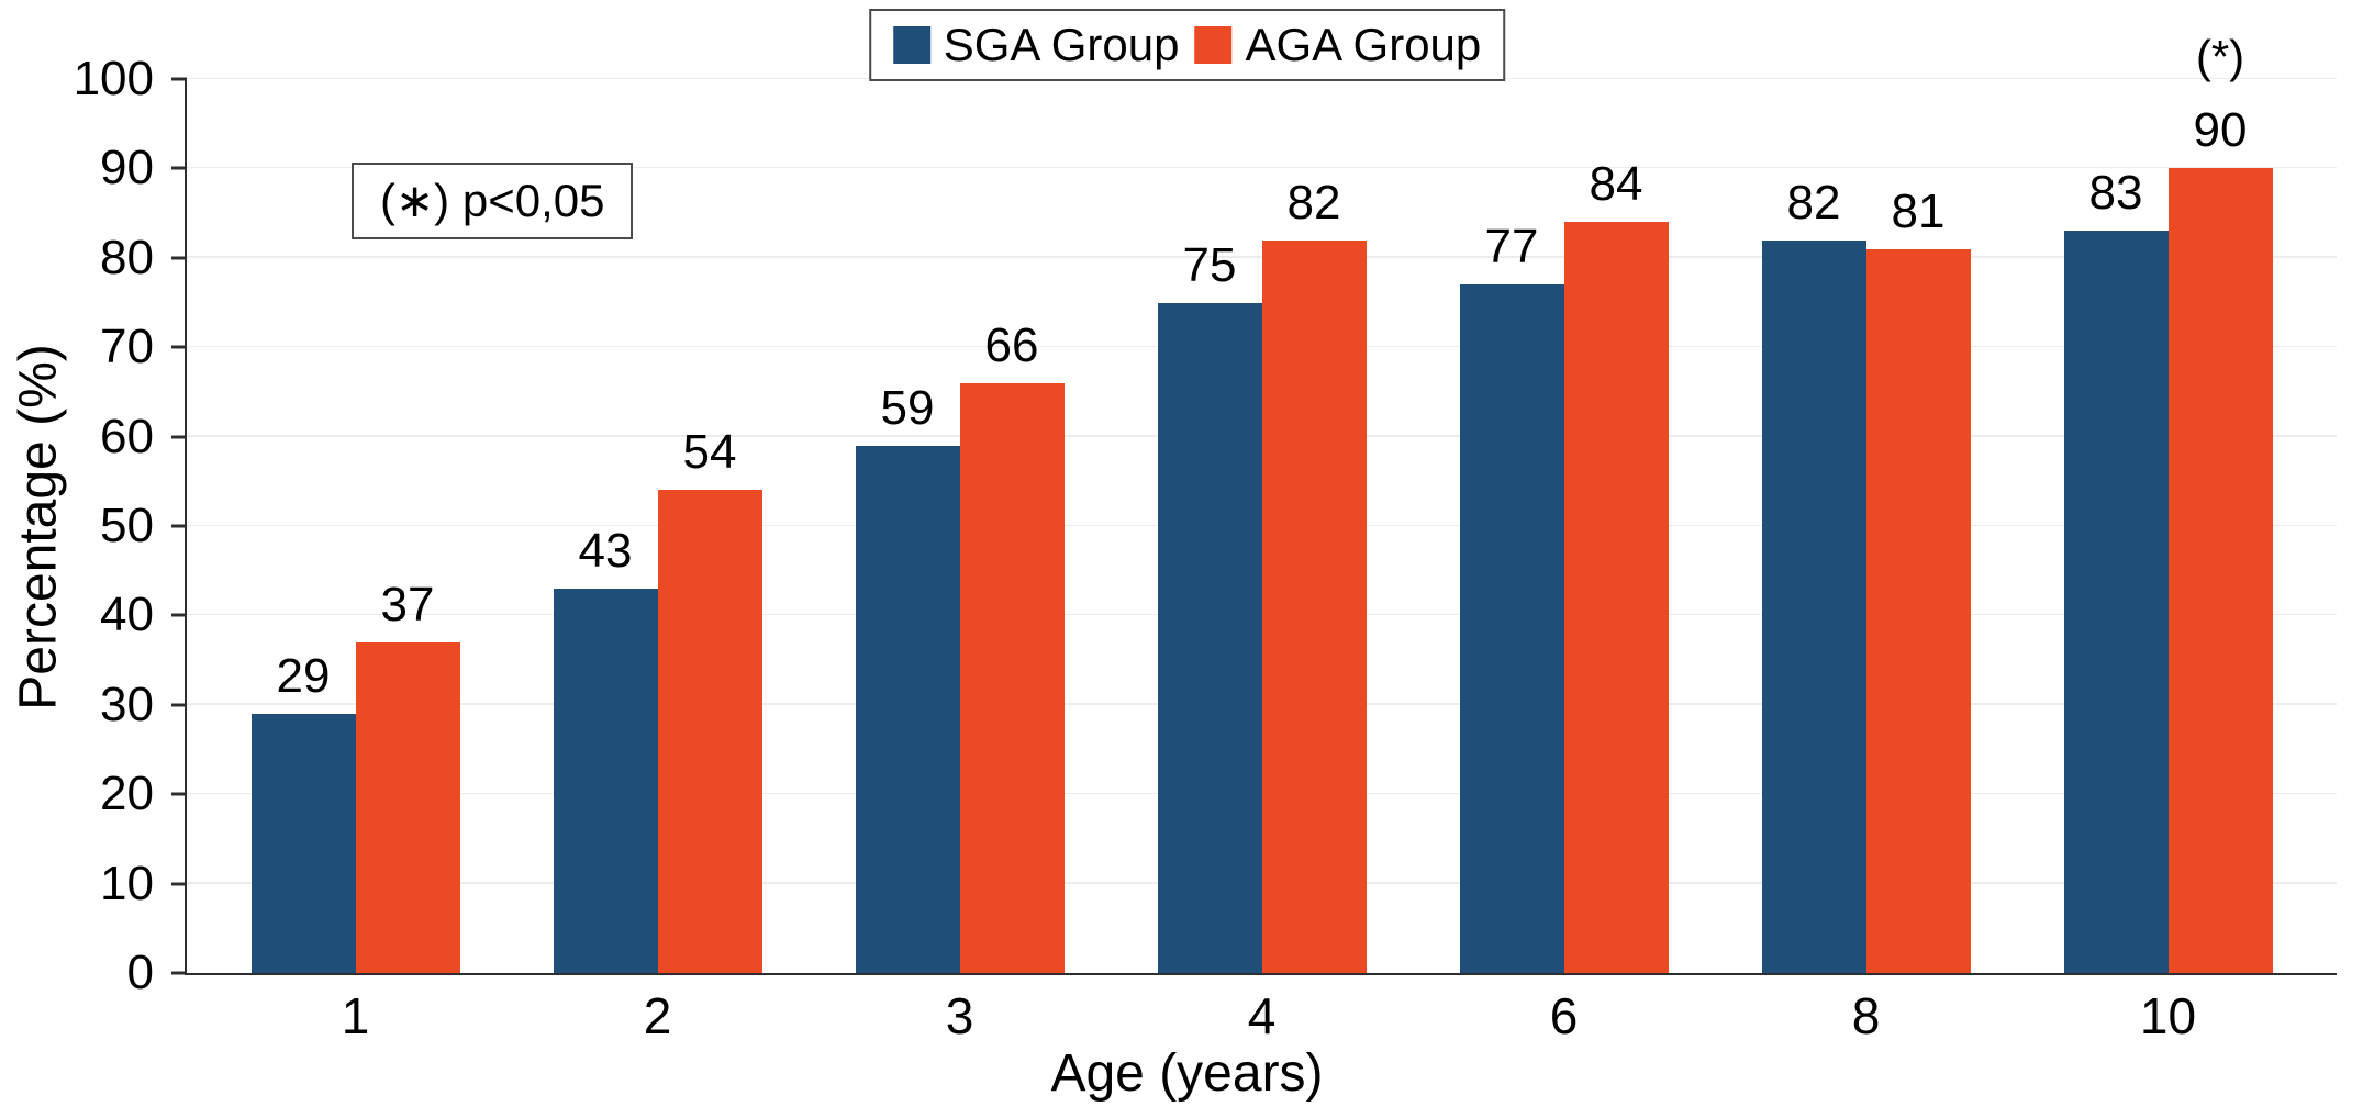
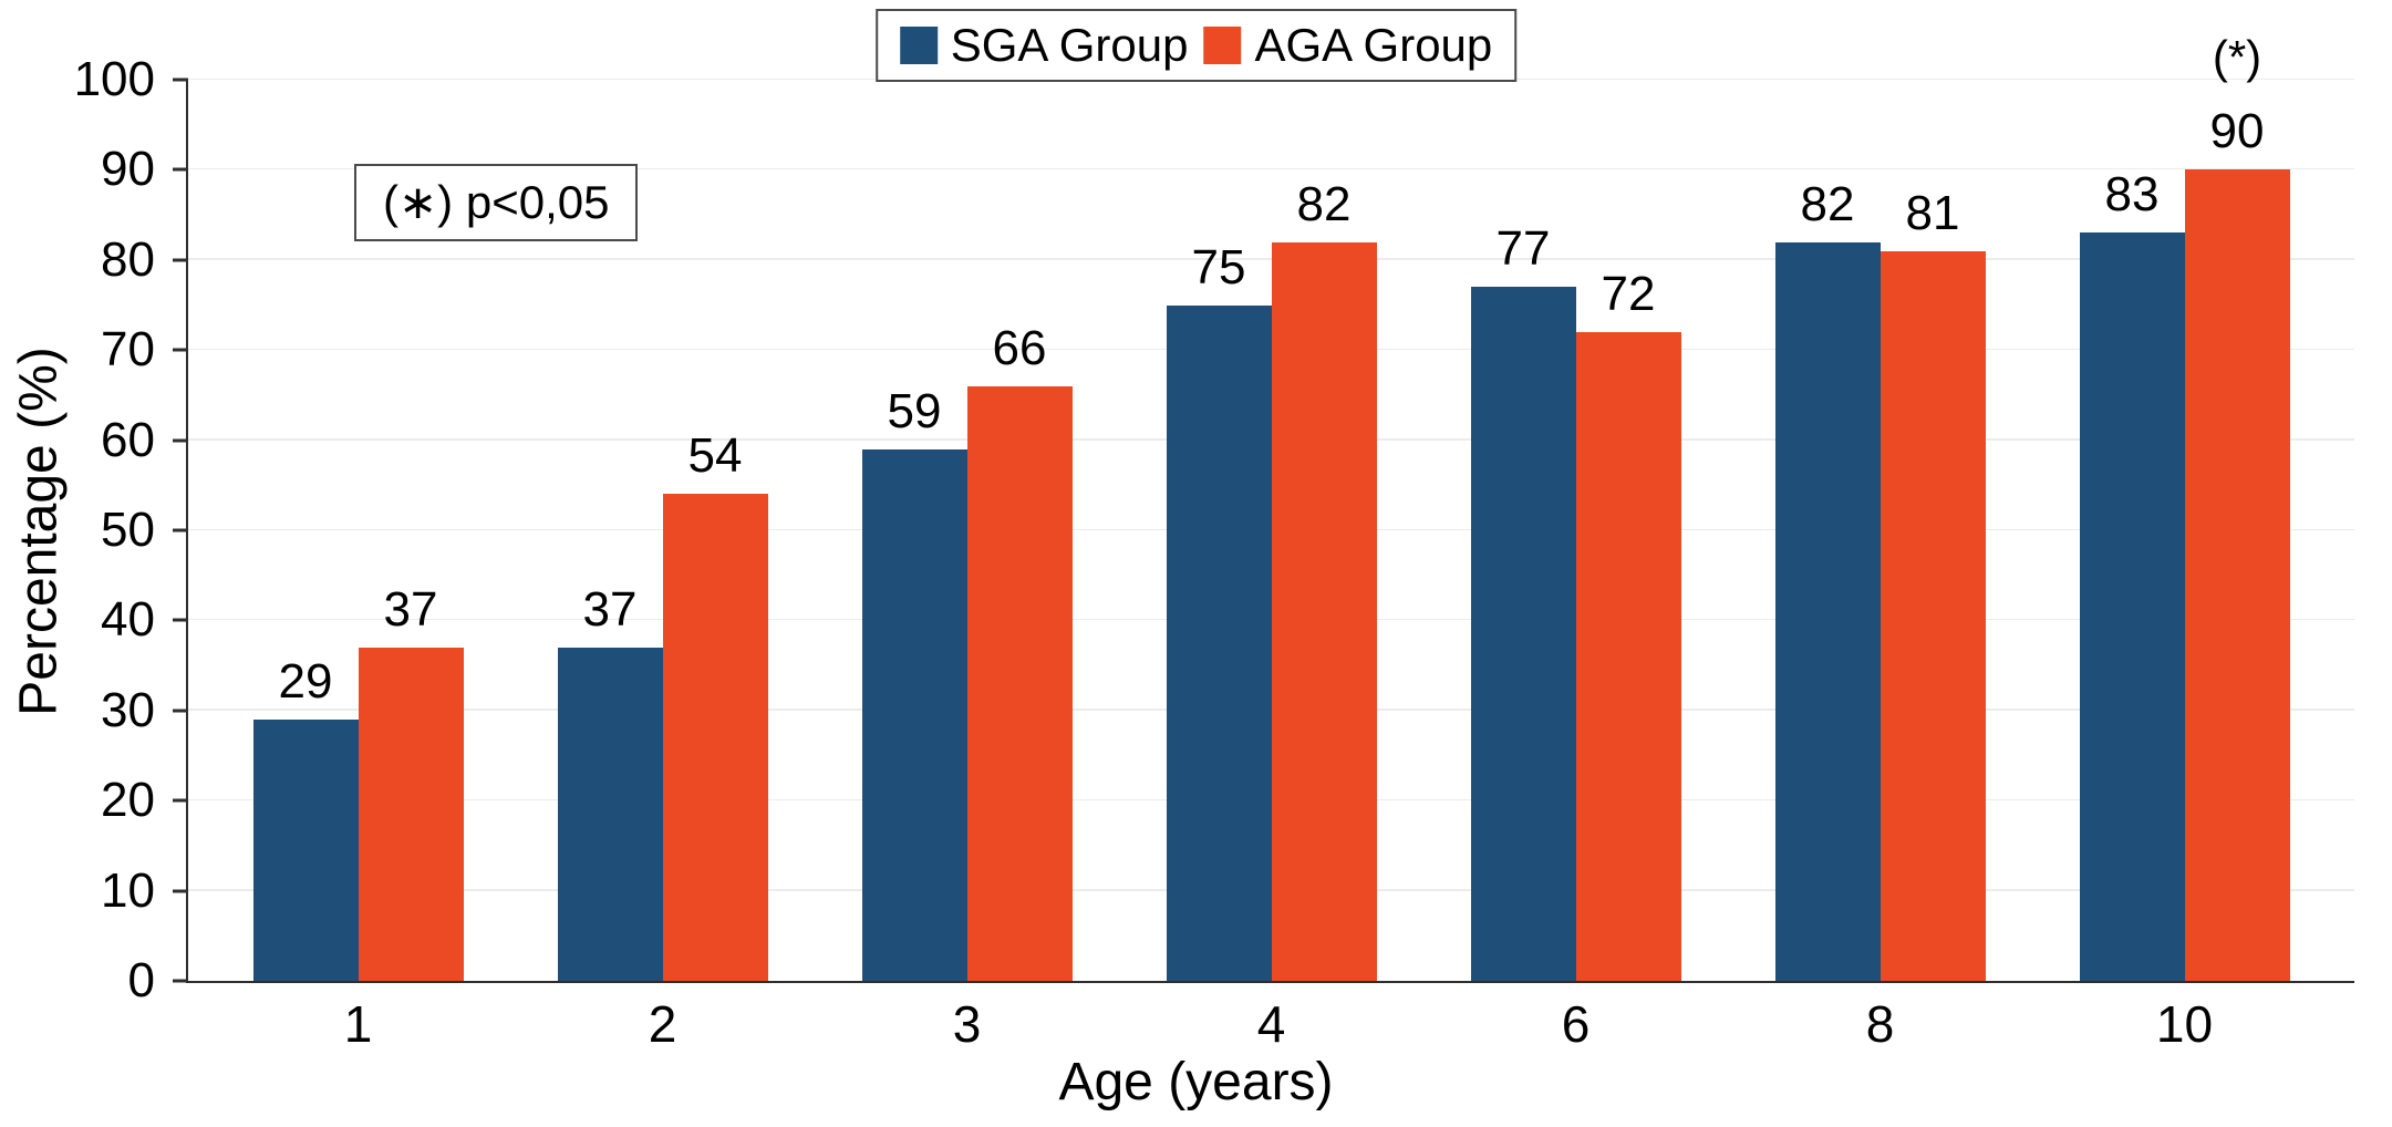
SGA Group/2: 43 -> 37
AGA Group/6: 84 -> 72
